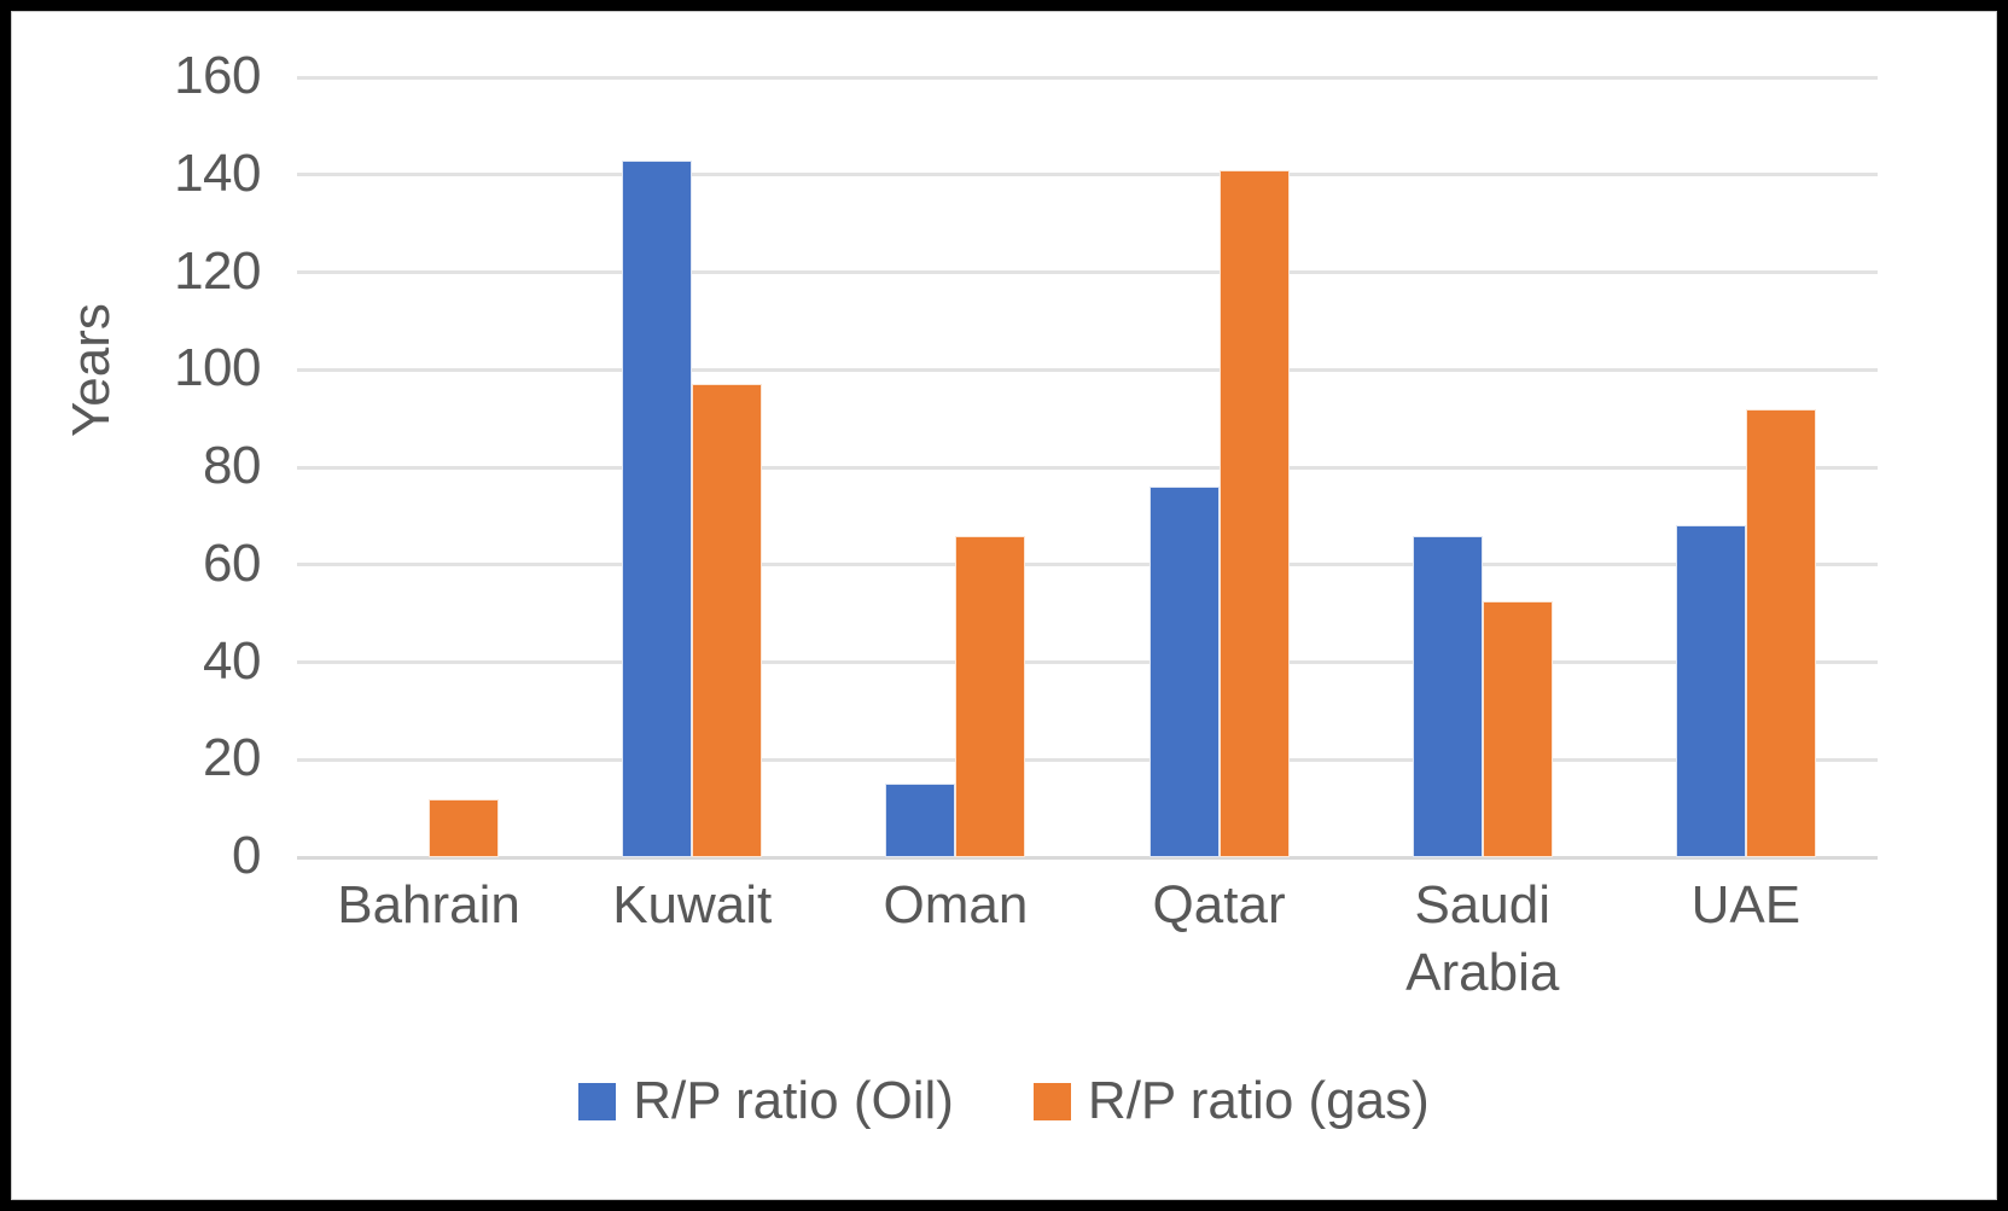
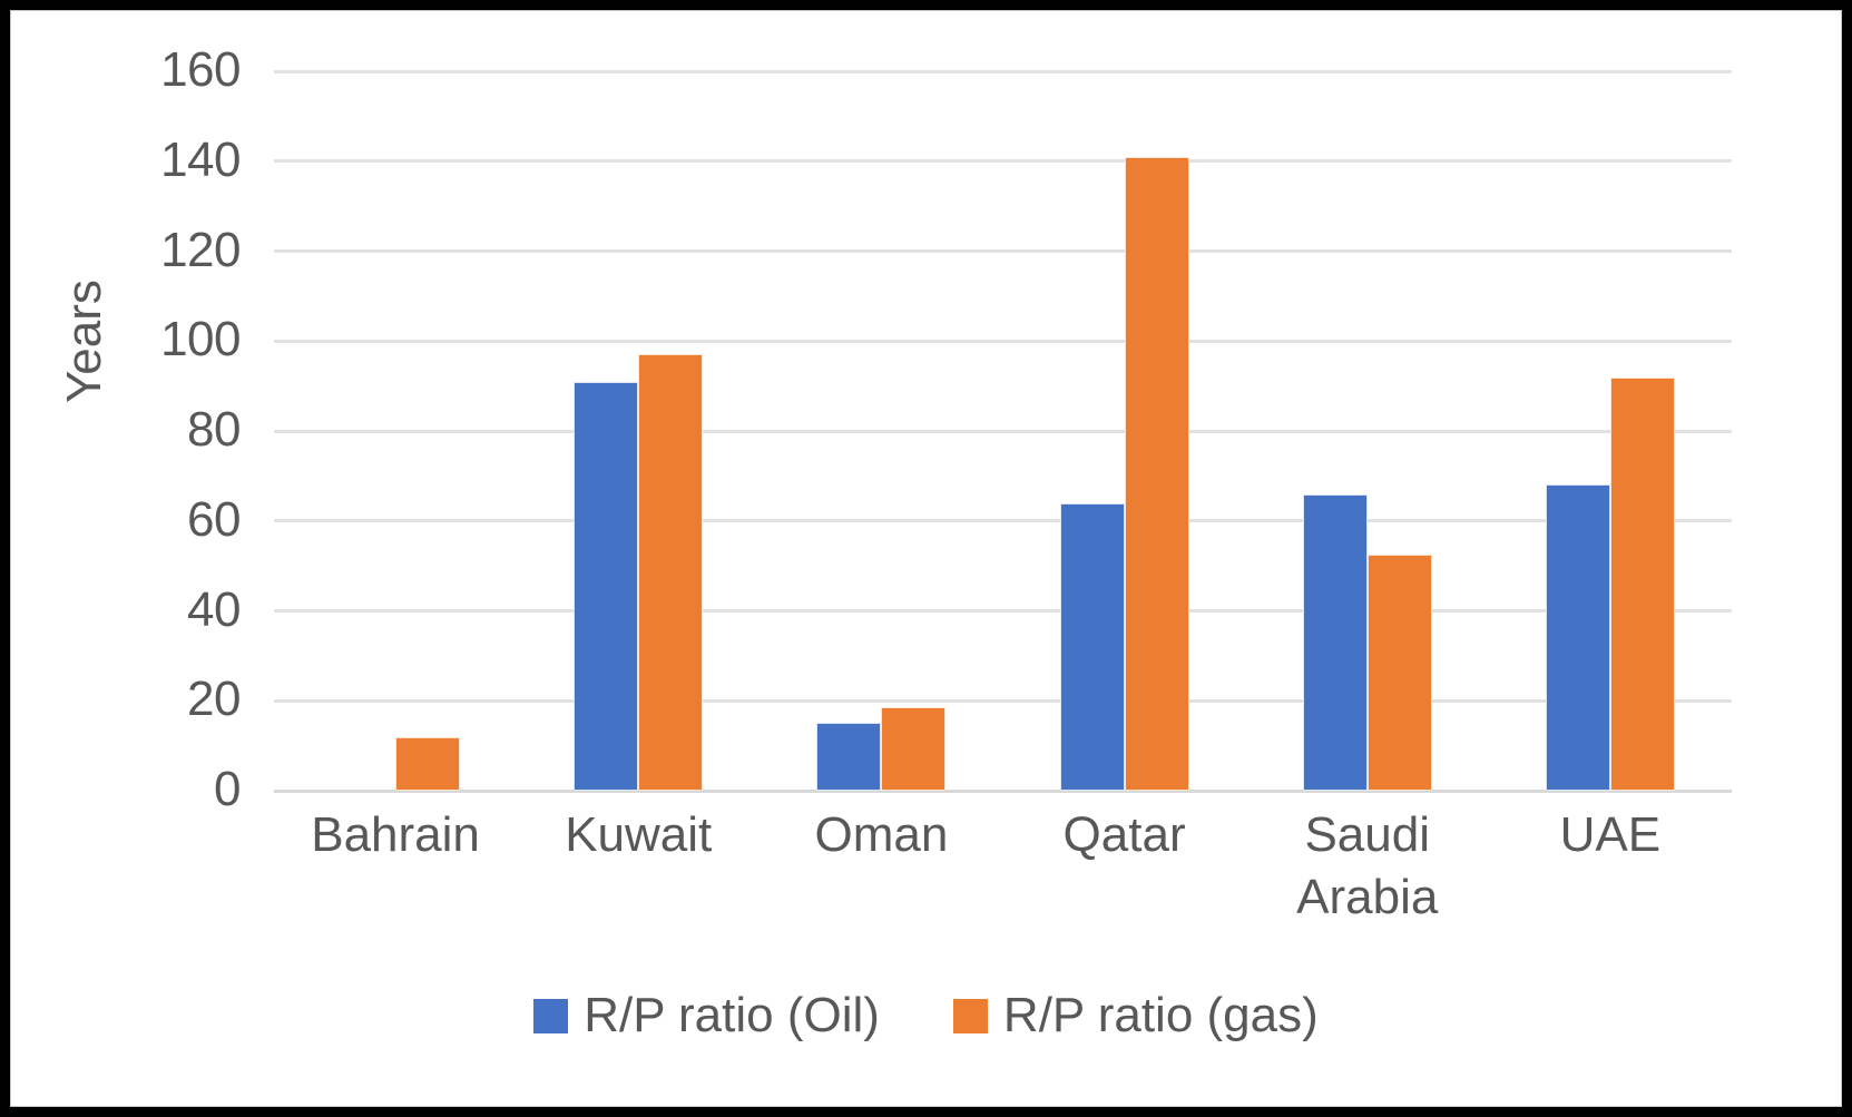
R/P ratio (Oil)/Kuwait: 143 -> 91
R/P ratio (gas)/Oman: 66 -> 18
R/P ratio (Oil)/Qatar: 76 -> 64
